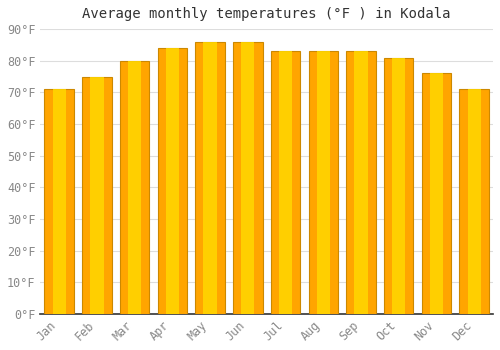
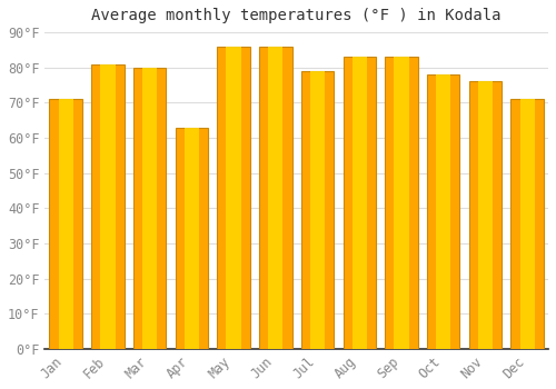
Feb: 75°F -> 81°F
Apr: 84°F -> 63°F
Jul: 83°F -> 79°F
Oct: 81°F -> 78°F
